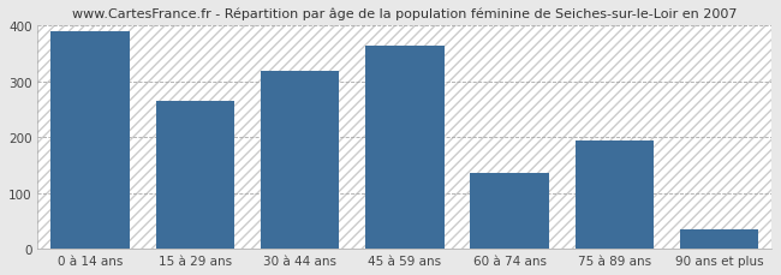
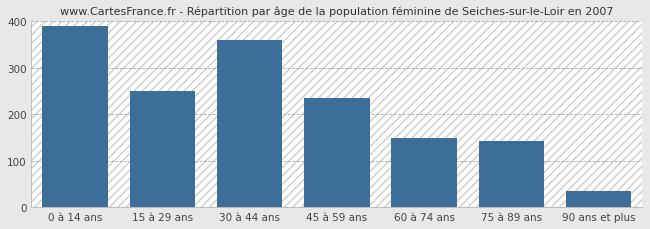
15 à 29 ans: 265 -> 250
30 à 44 ans: 320 -> 360
45 à 59 ans: 365 -> 235
60 à 74 ans: 135 -> 150
75 à 89 ans: 195 -> 143
